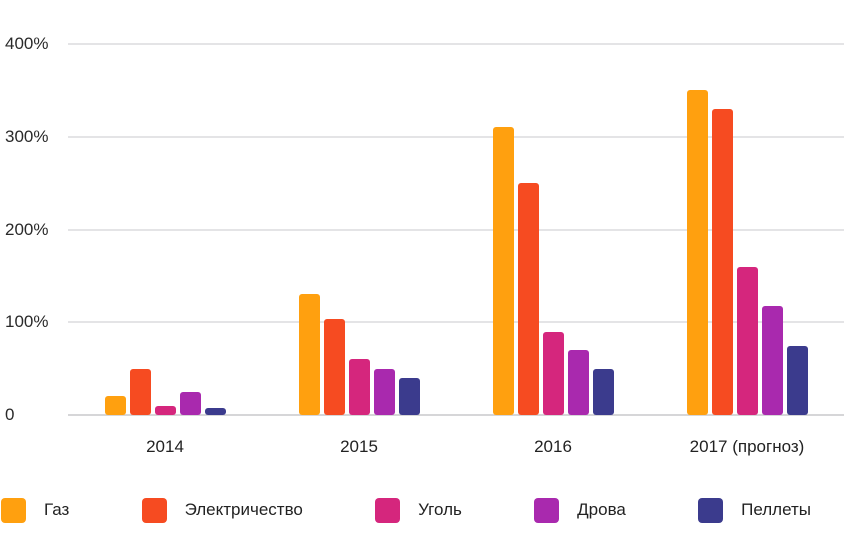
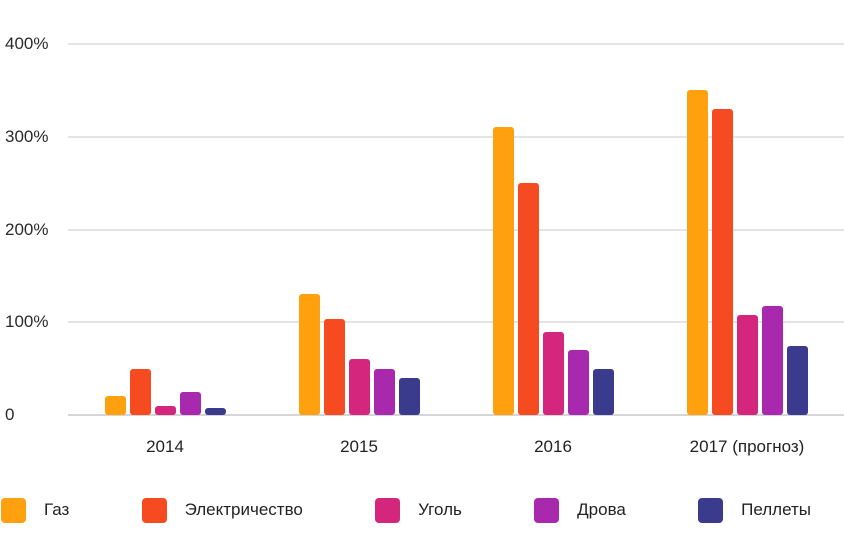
Уголь/2017 (прогноз): 160% -> 110%
